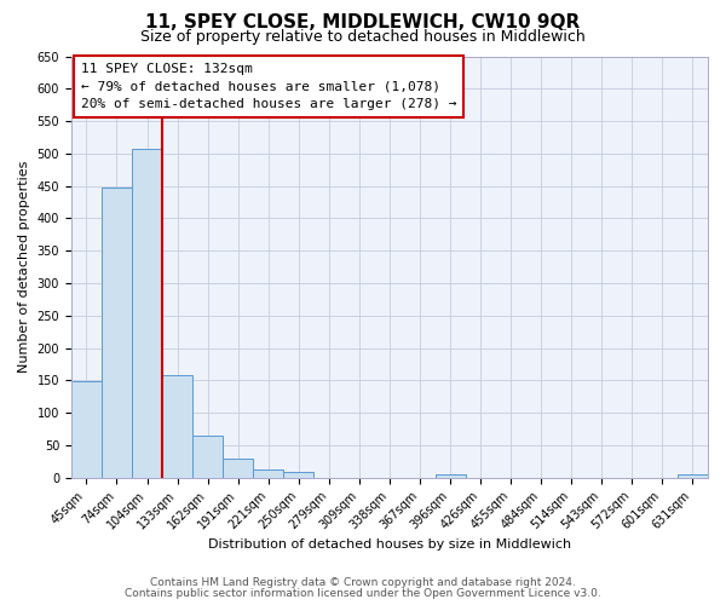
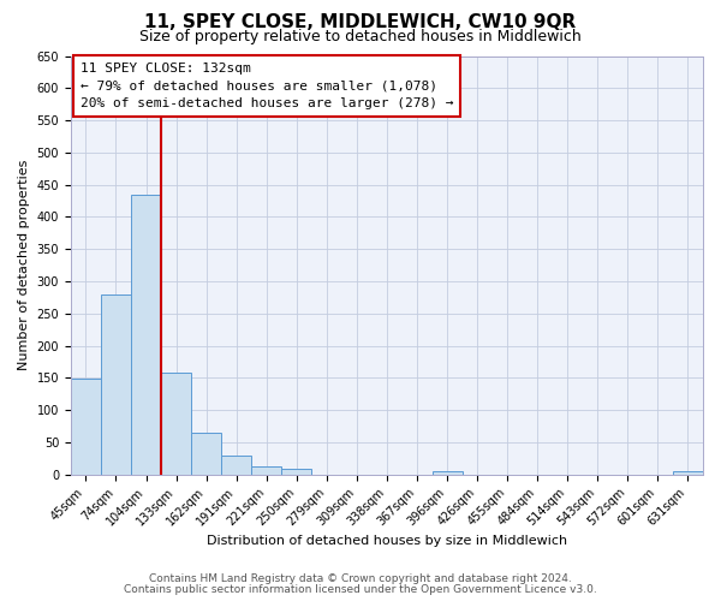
74sqm: 448 -> 280
104sqm: 507 -> 434
